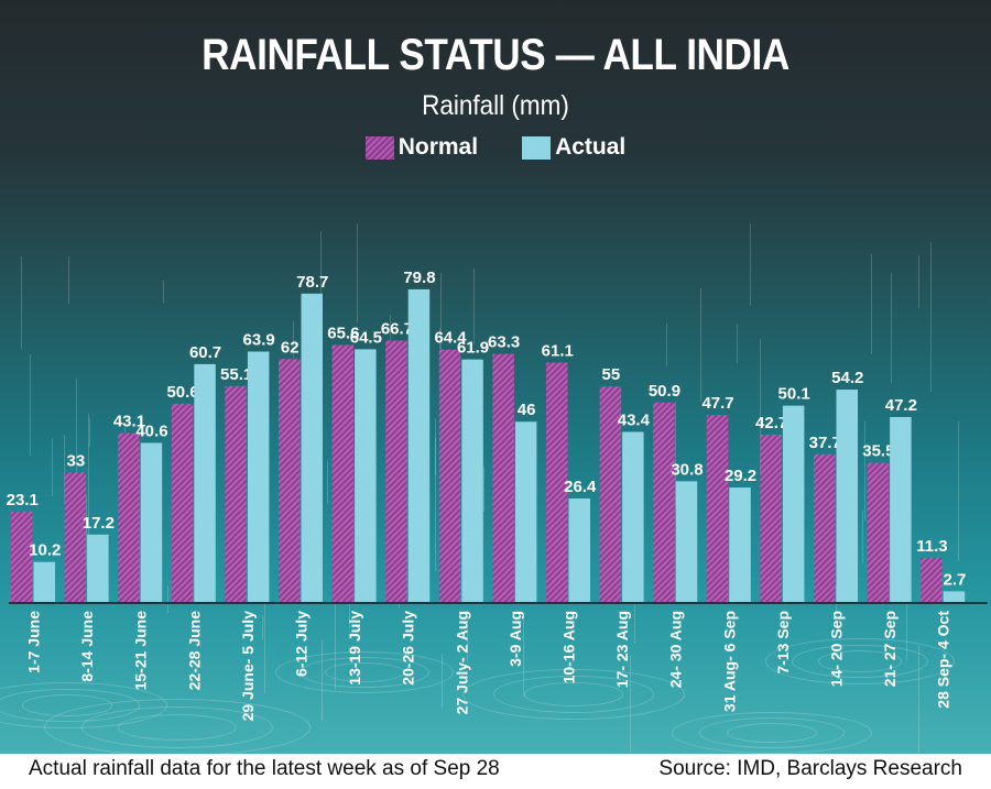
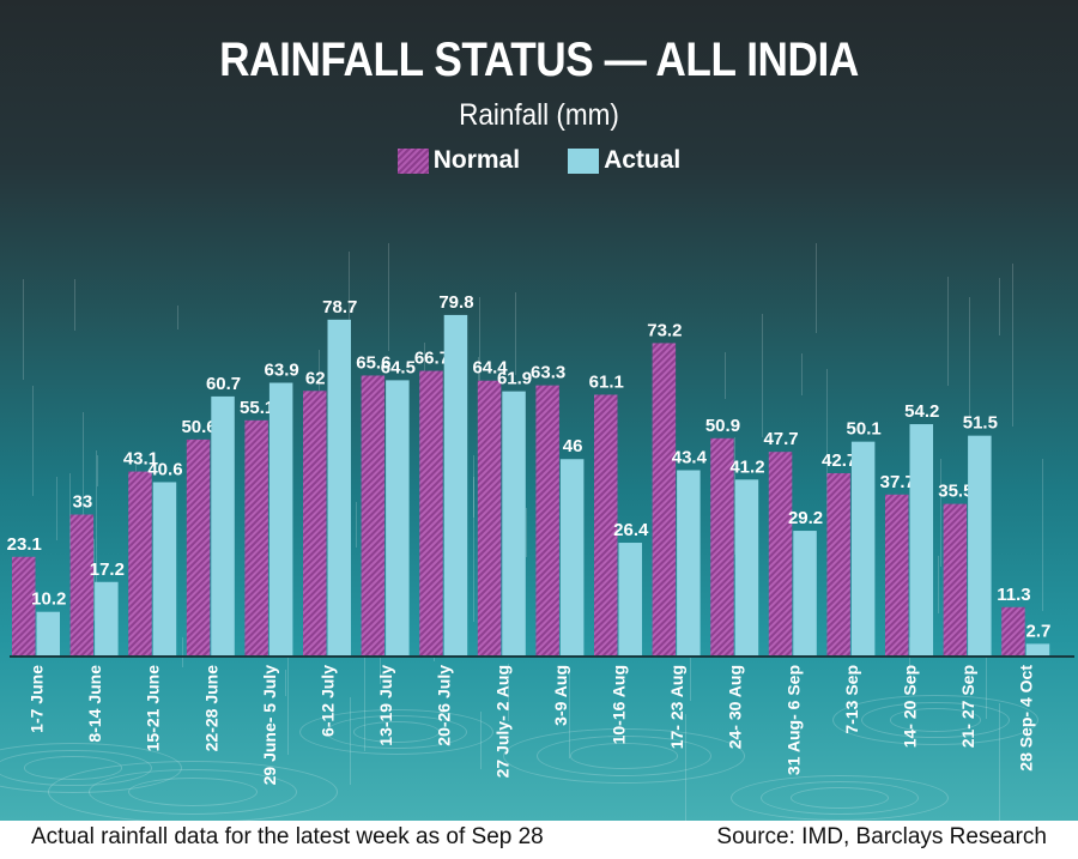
Normal/17- 23 Aug: 55 -> 73.2
Actual/24- 30 Aug: 30.8 -> 41.2
Actual/21- 27 Sep: 47.2 -> 51.5
